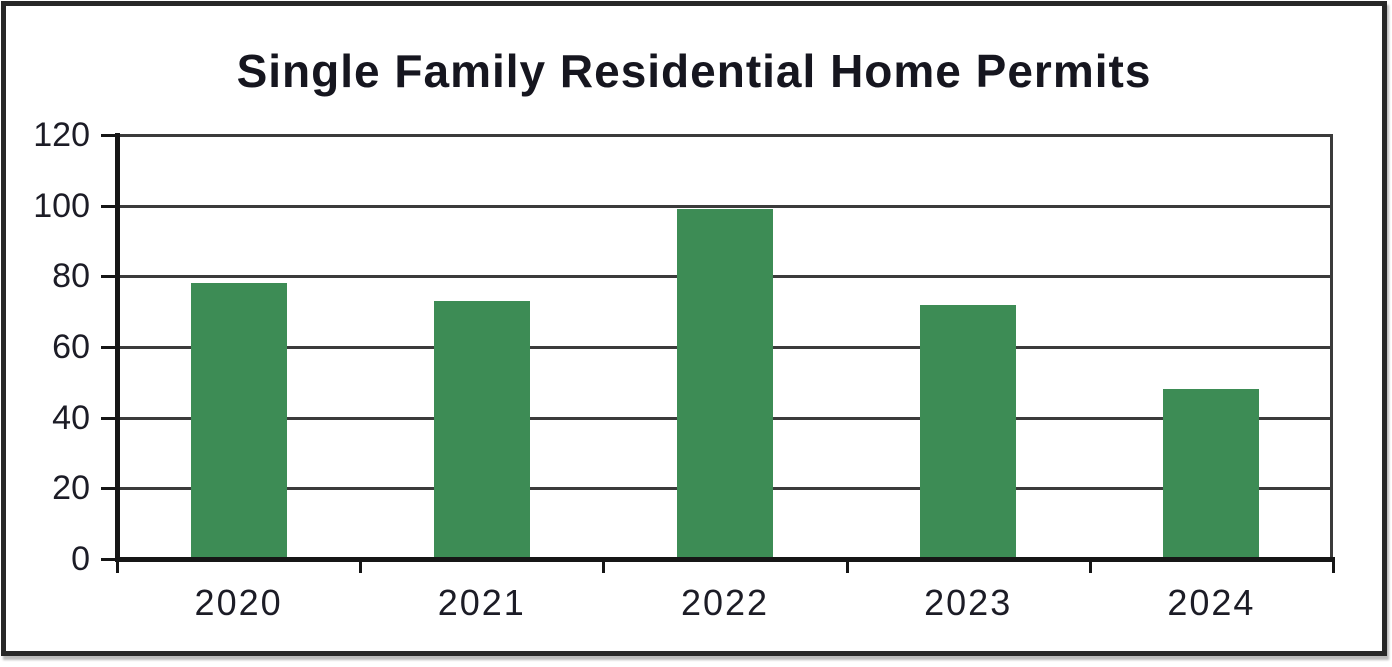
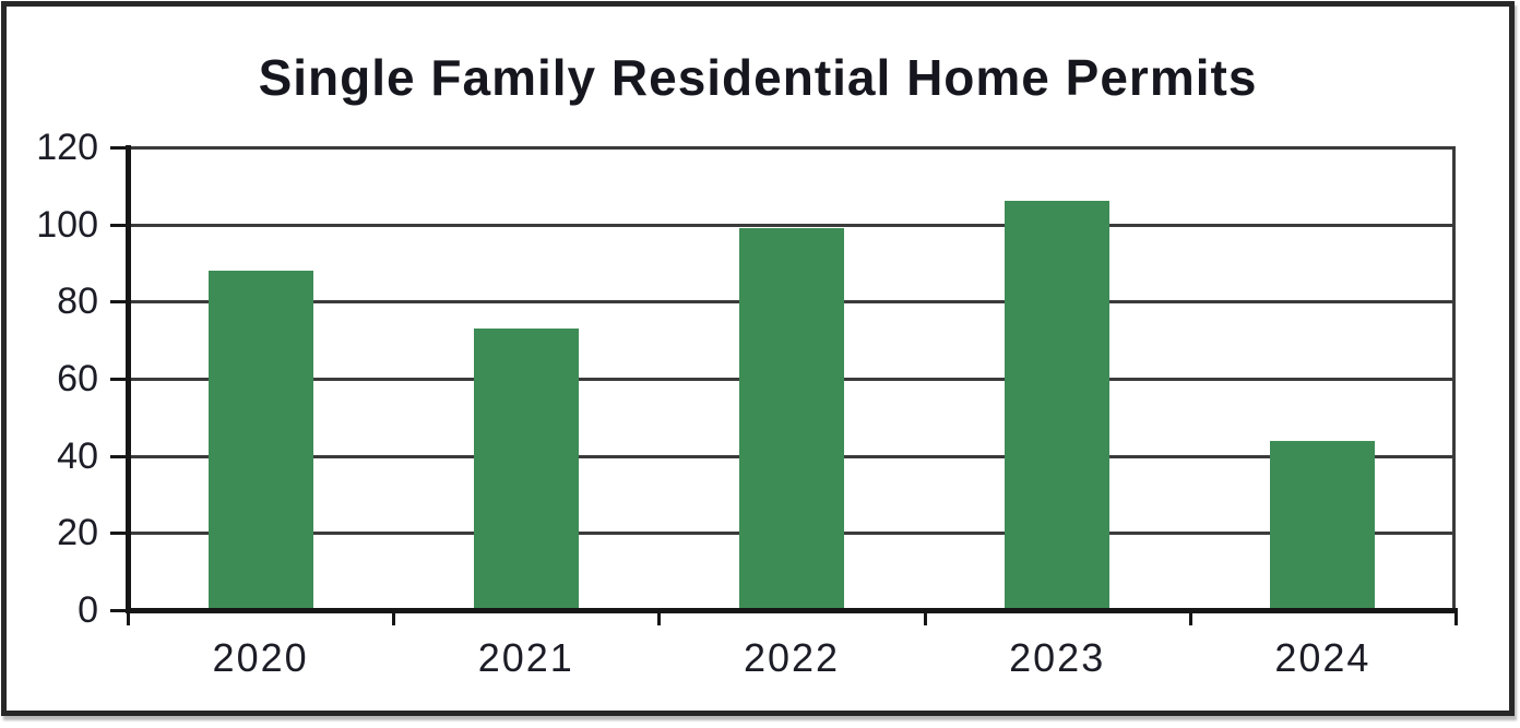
2020: 78 -> 88
2023: 72 -> 106
2024: 48 -> 44
